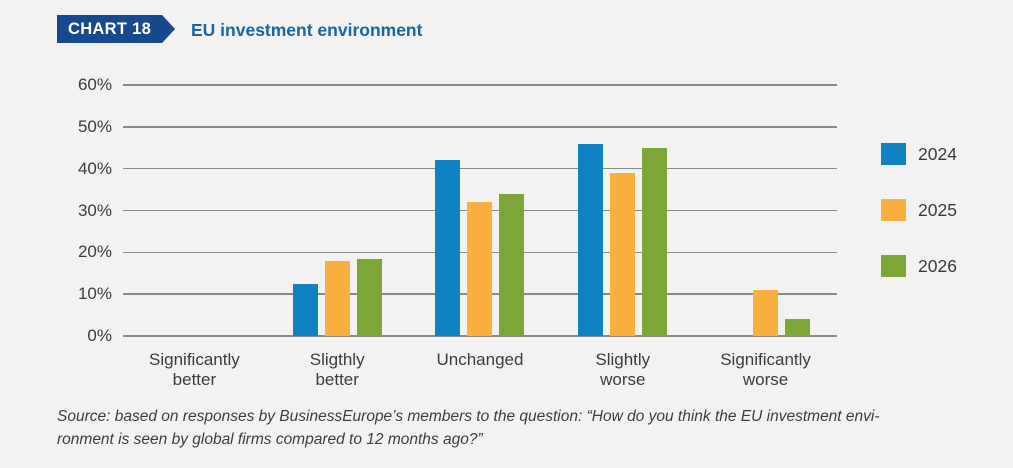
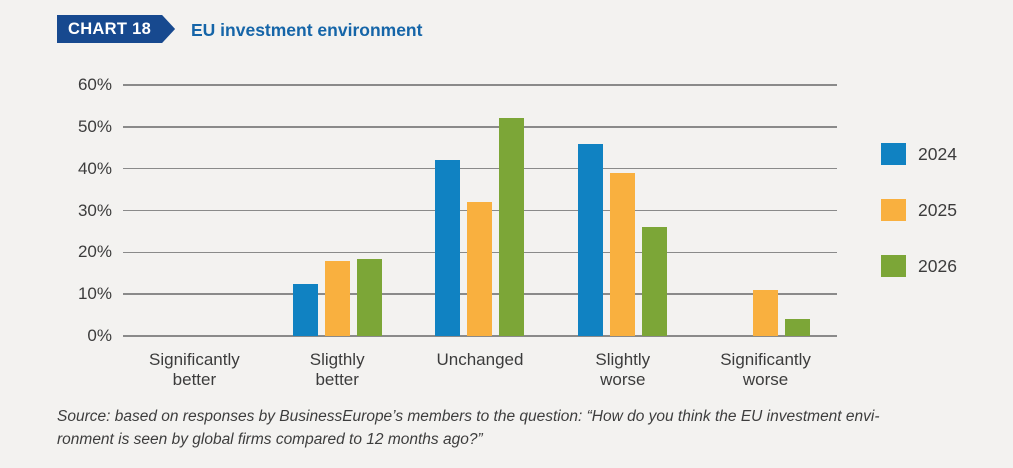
2026/Unchanged: 34% -> 52%
2026/Slightly worse: 45% -> 26%
